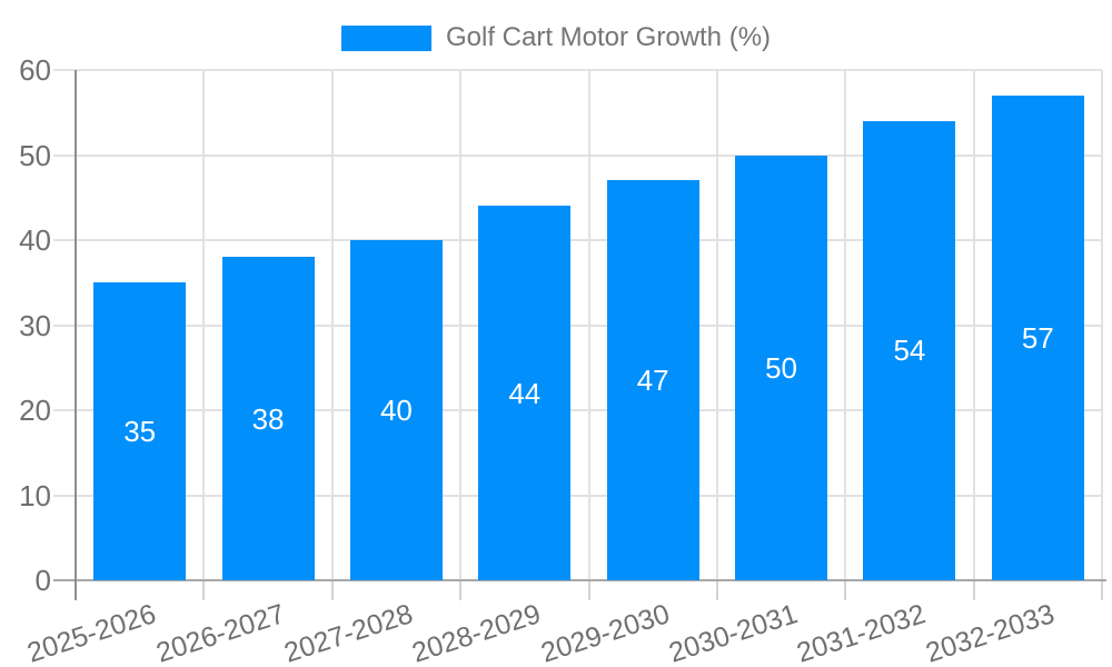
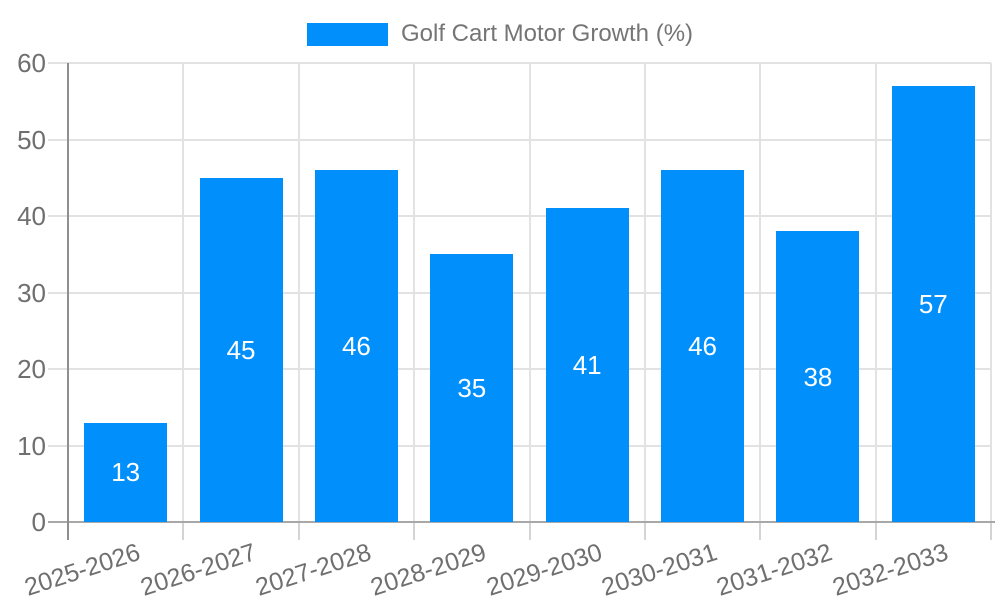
2025-2026: 35 -> 13
2026-2027: 38 -> 45
2027-2028: 40 -> 46
2028-2029: 44 -> 35
2029-2030: 47 -> 41
2030-2031: 50 -> 46
2031-2032: 54 -> 38
